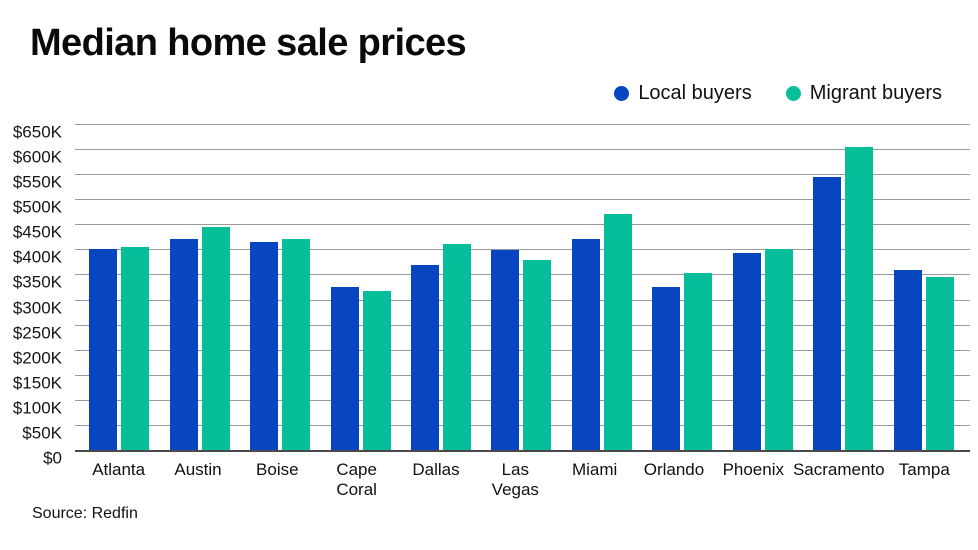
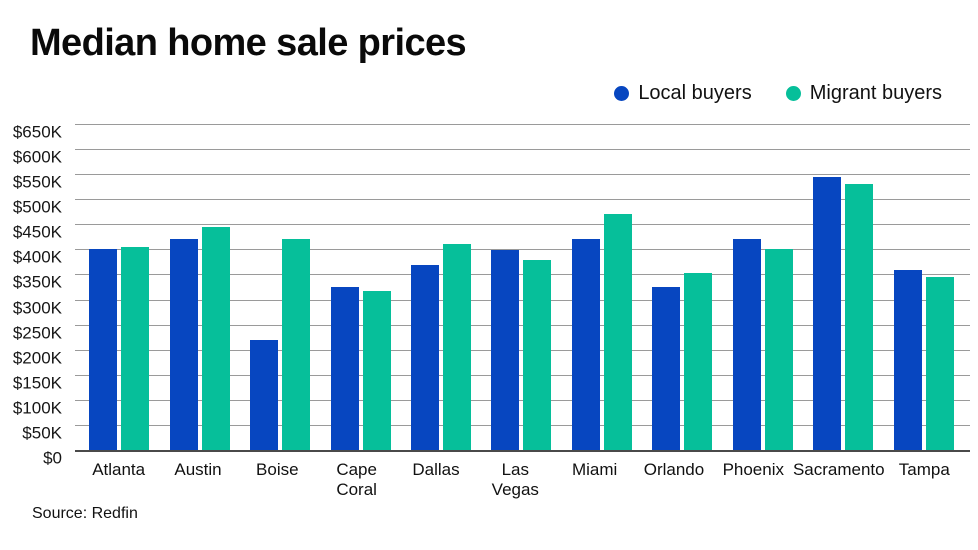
Local buyers/Boise: $420K -> $220K
Local buyers/Phoenix: $390K -> $420K
Migrant buyers/Sacramento: $600K -> $530K
